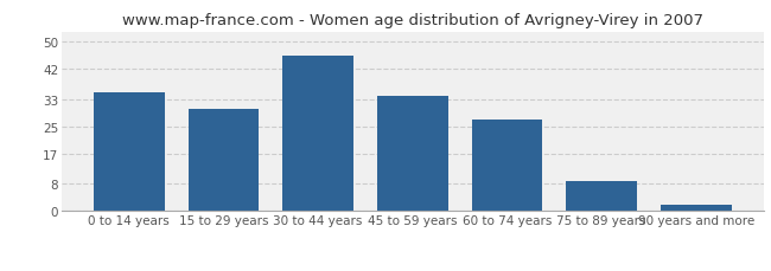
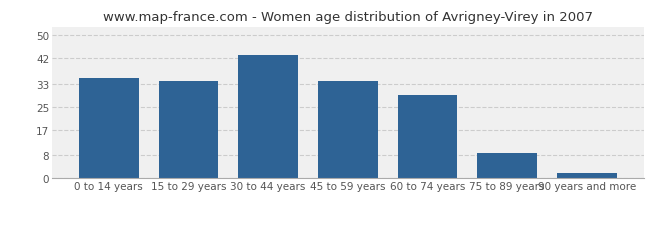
15 to 29 years: 30 -> 34
30 to 44 years: 46 -> 43
60 to 74 years: 27 -> 29
